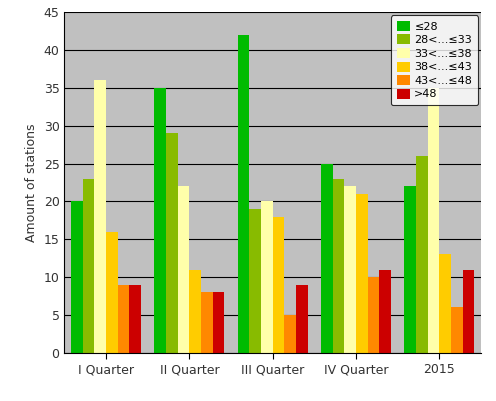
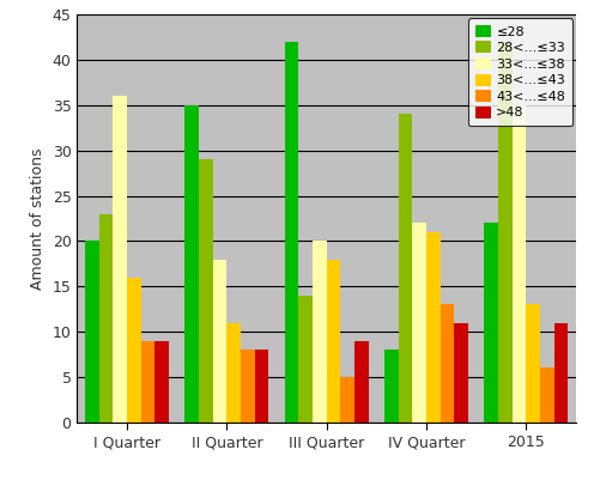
33<...≤38/II Quarter: 22 -> 18
28<...≤33/III Quarter: 19 -> 14
≤28/IV Quarter: 25 -> 8
28<...≤33/IV Quarter: 23 -> 34
43<...≤48/IV Quarter: 10 -> 13
28<...≤33/2015: 26 -> 42
